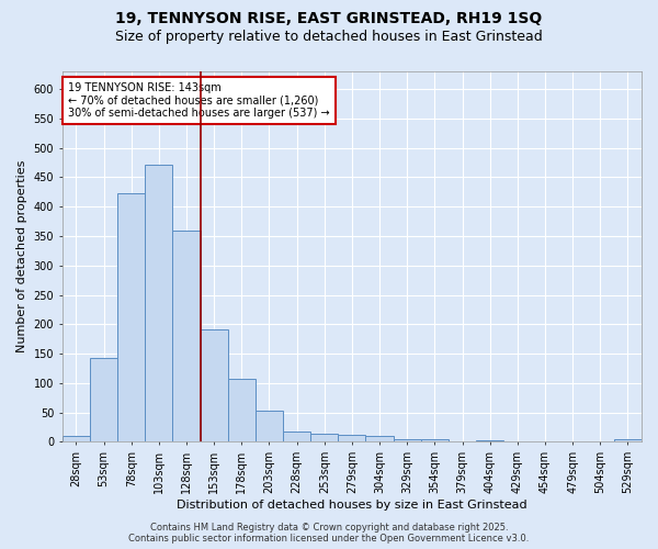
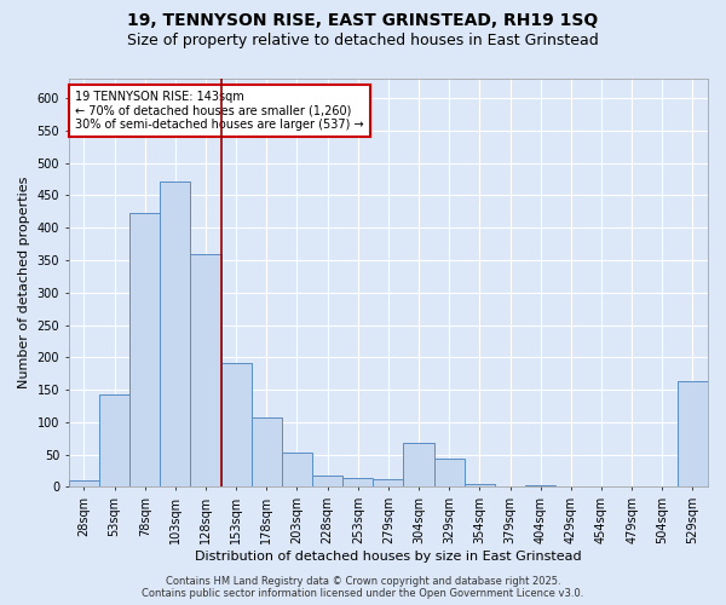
304sqm: 10 -> 68
329sqm: 4 -> 44
529sqm: 4 -> 164
